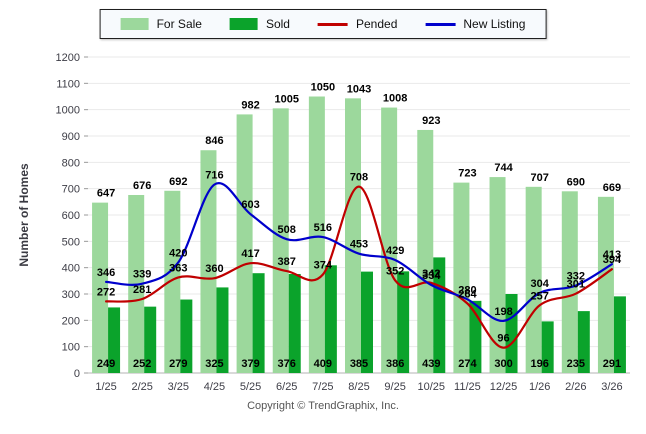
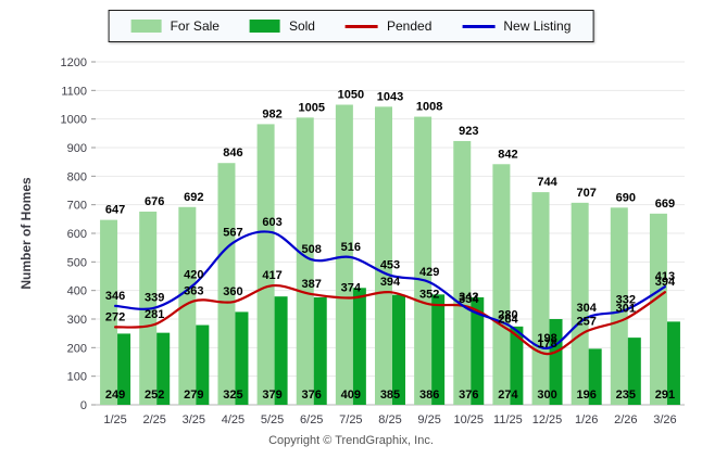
New Listing/4/25: 716 -> 567
Pended/8/25: 708 -> 394
Sold/10/25: 439 -> 376
For Sale/11/25: 723 -> 842
Pended/12/25: 96 -> 178
